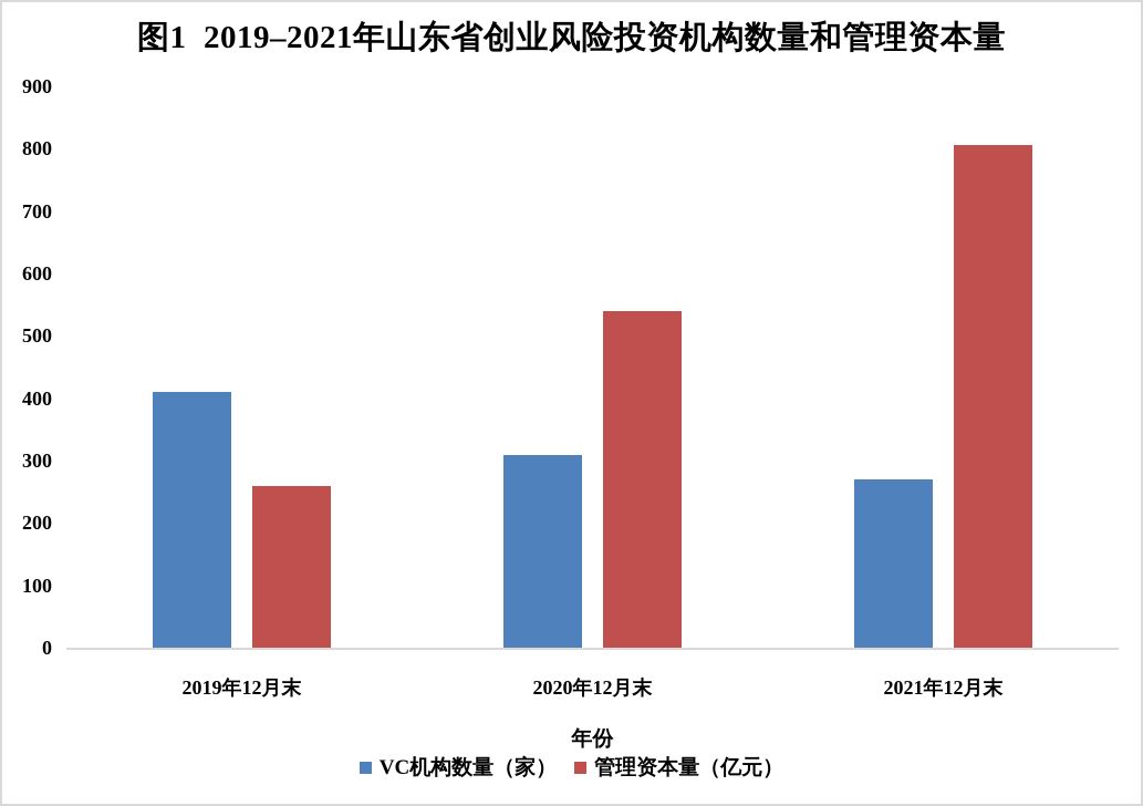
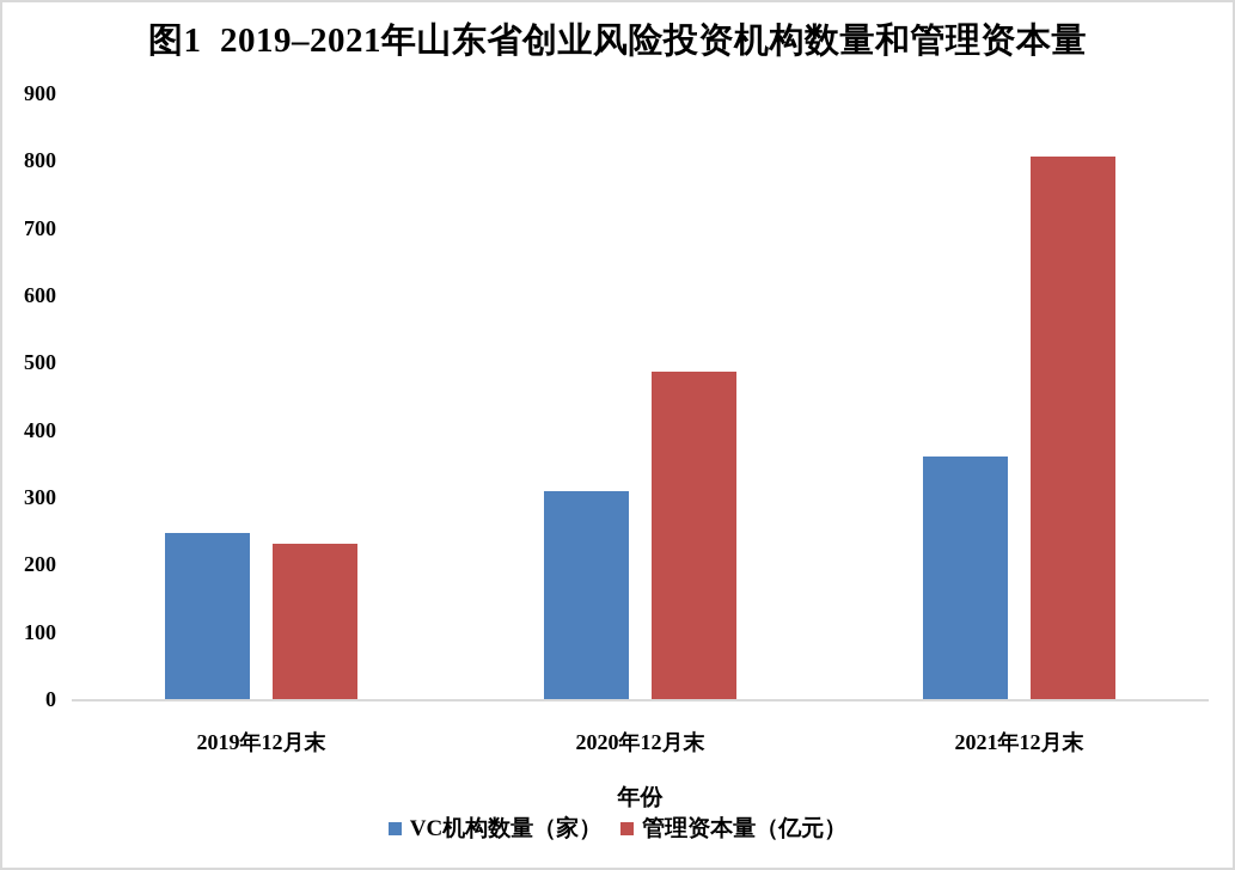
VC机构数量（家）/2019年12月末: 410 -> 250
管理资本量（亿元）/2019年12月末: 260 -> 230
管理资本量（亿元）/2020年12月末: 540 -> 490
VC机构数量（家）/2021年12月末: 270 -> 360
